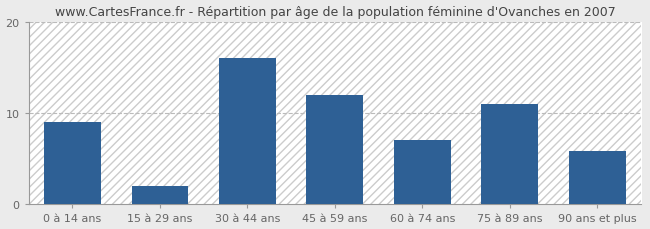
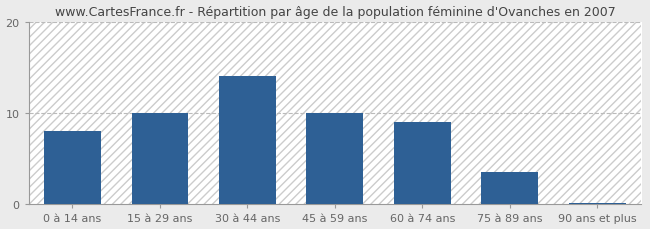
0 à 14 ans: 9.0 -> 8.0
15 à 29 ans: 2.0 -> 10.0
30 à 44 ans: 16.0 -> 14.0
45 à 59 ans: 12.0 -> 10.0
60 à 74 ans: 7.0 -> 9.0
75 à 89 ans: 11.0 -> 3.5
90 ans et plus: 5.8 -> 0.2
